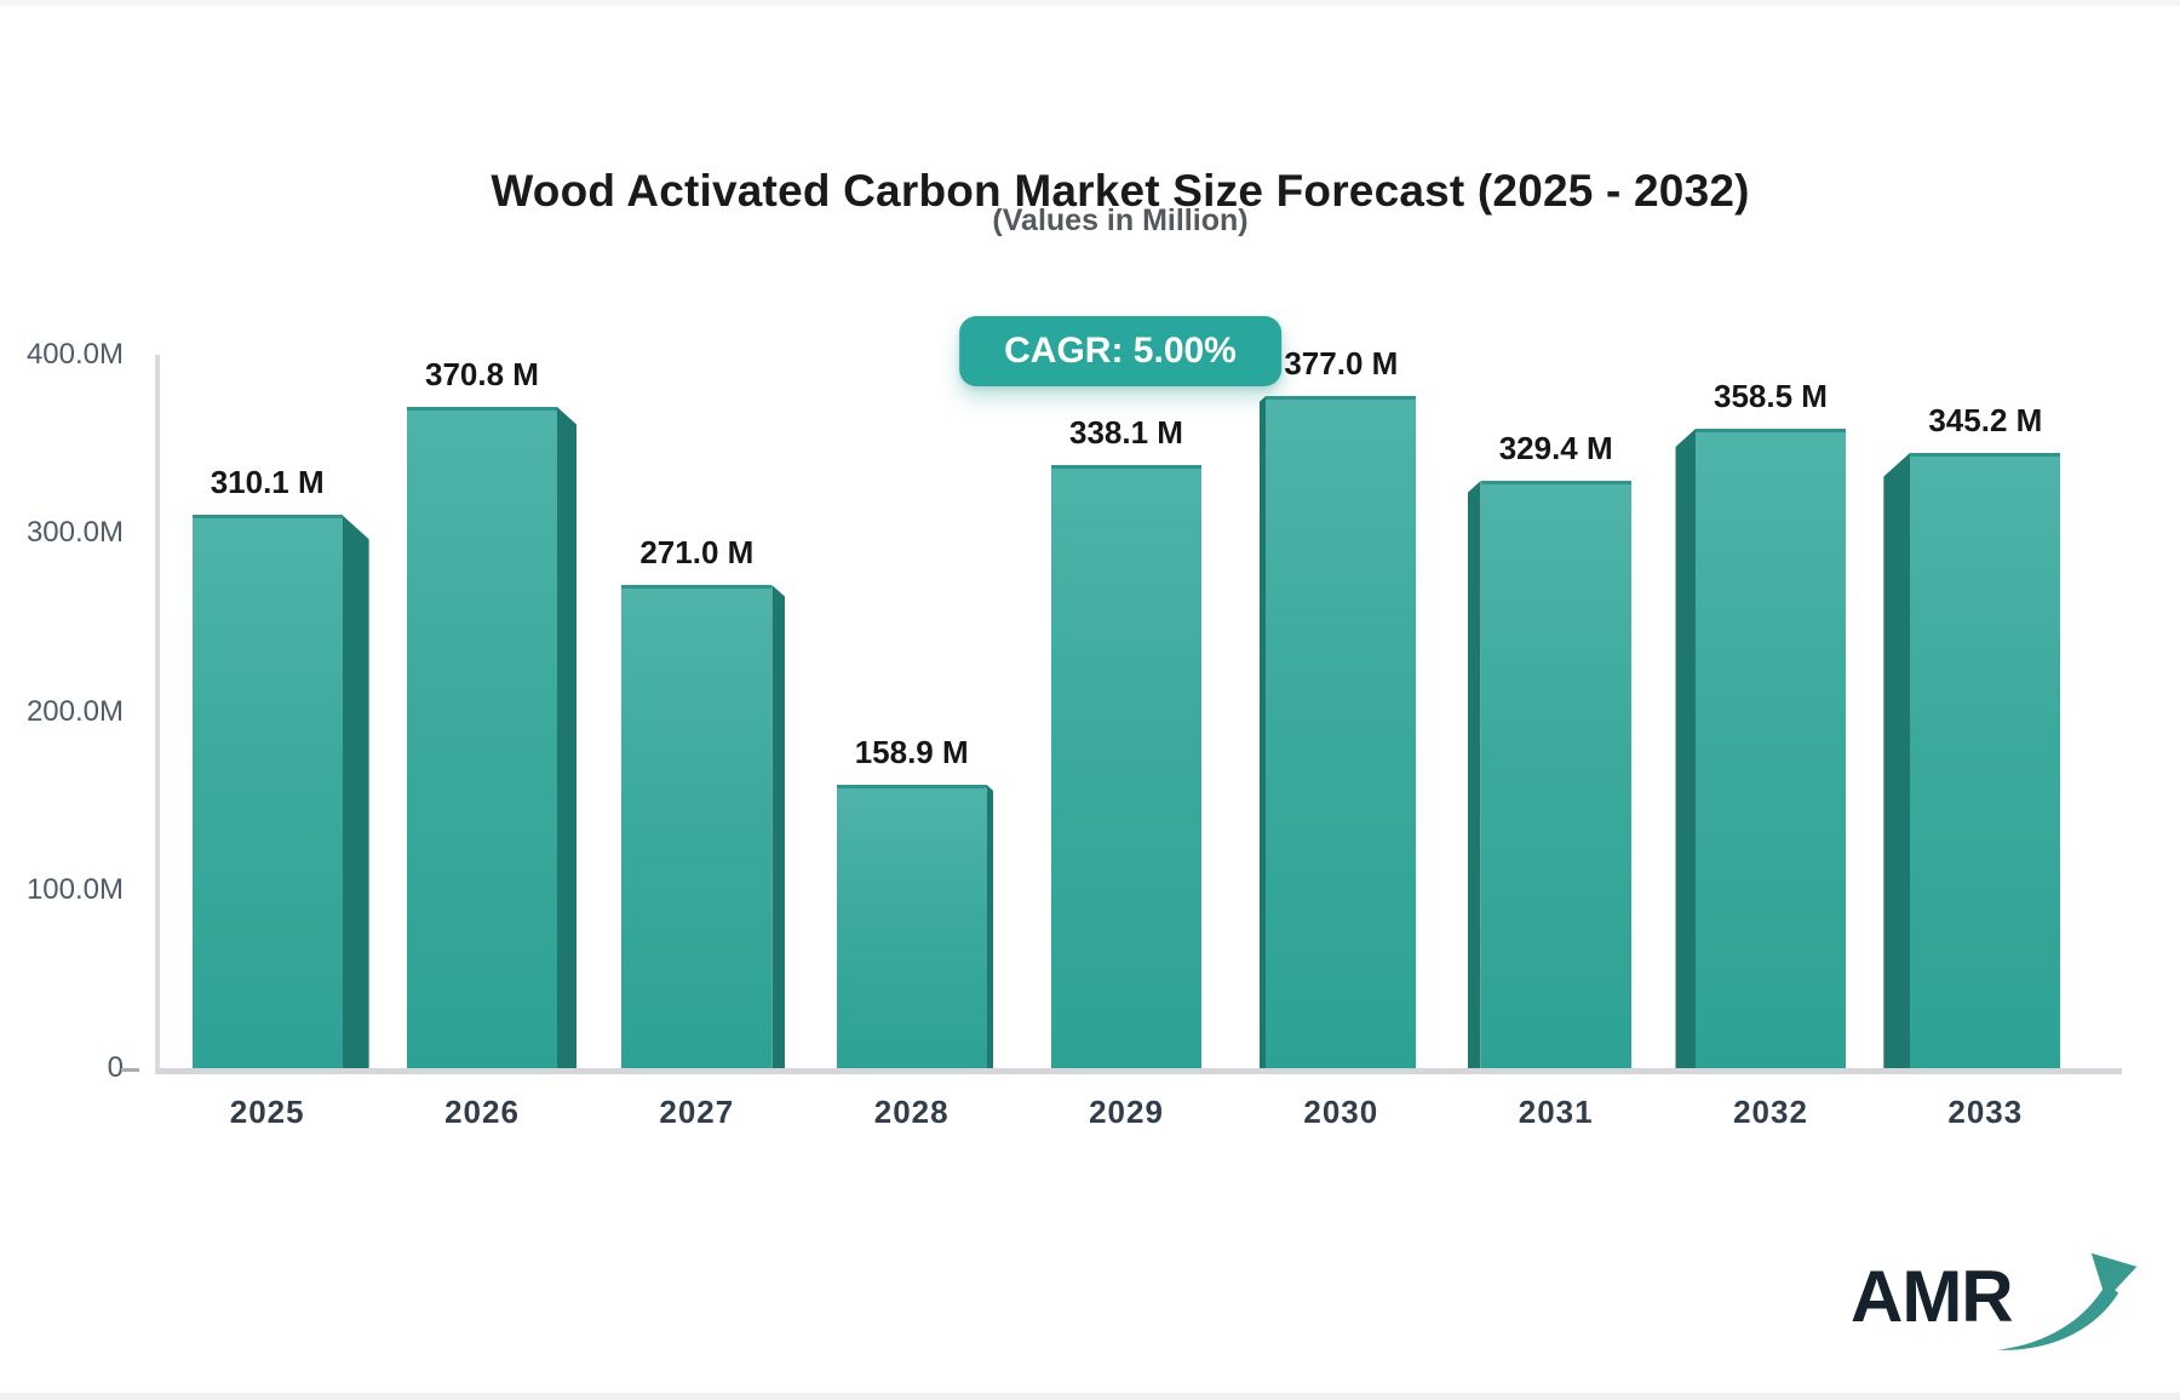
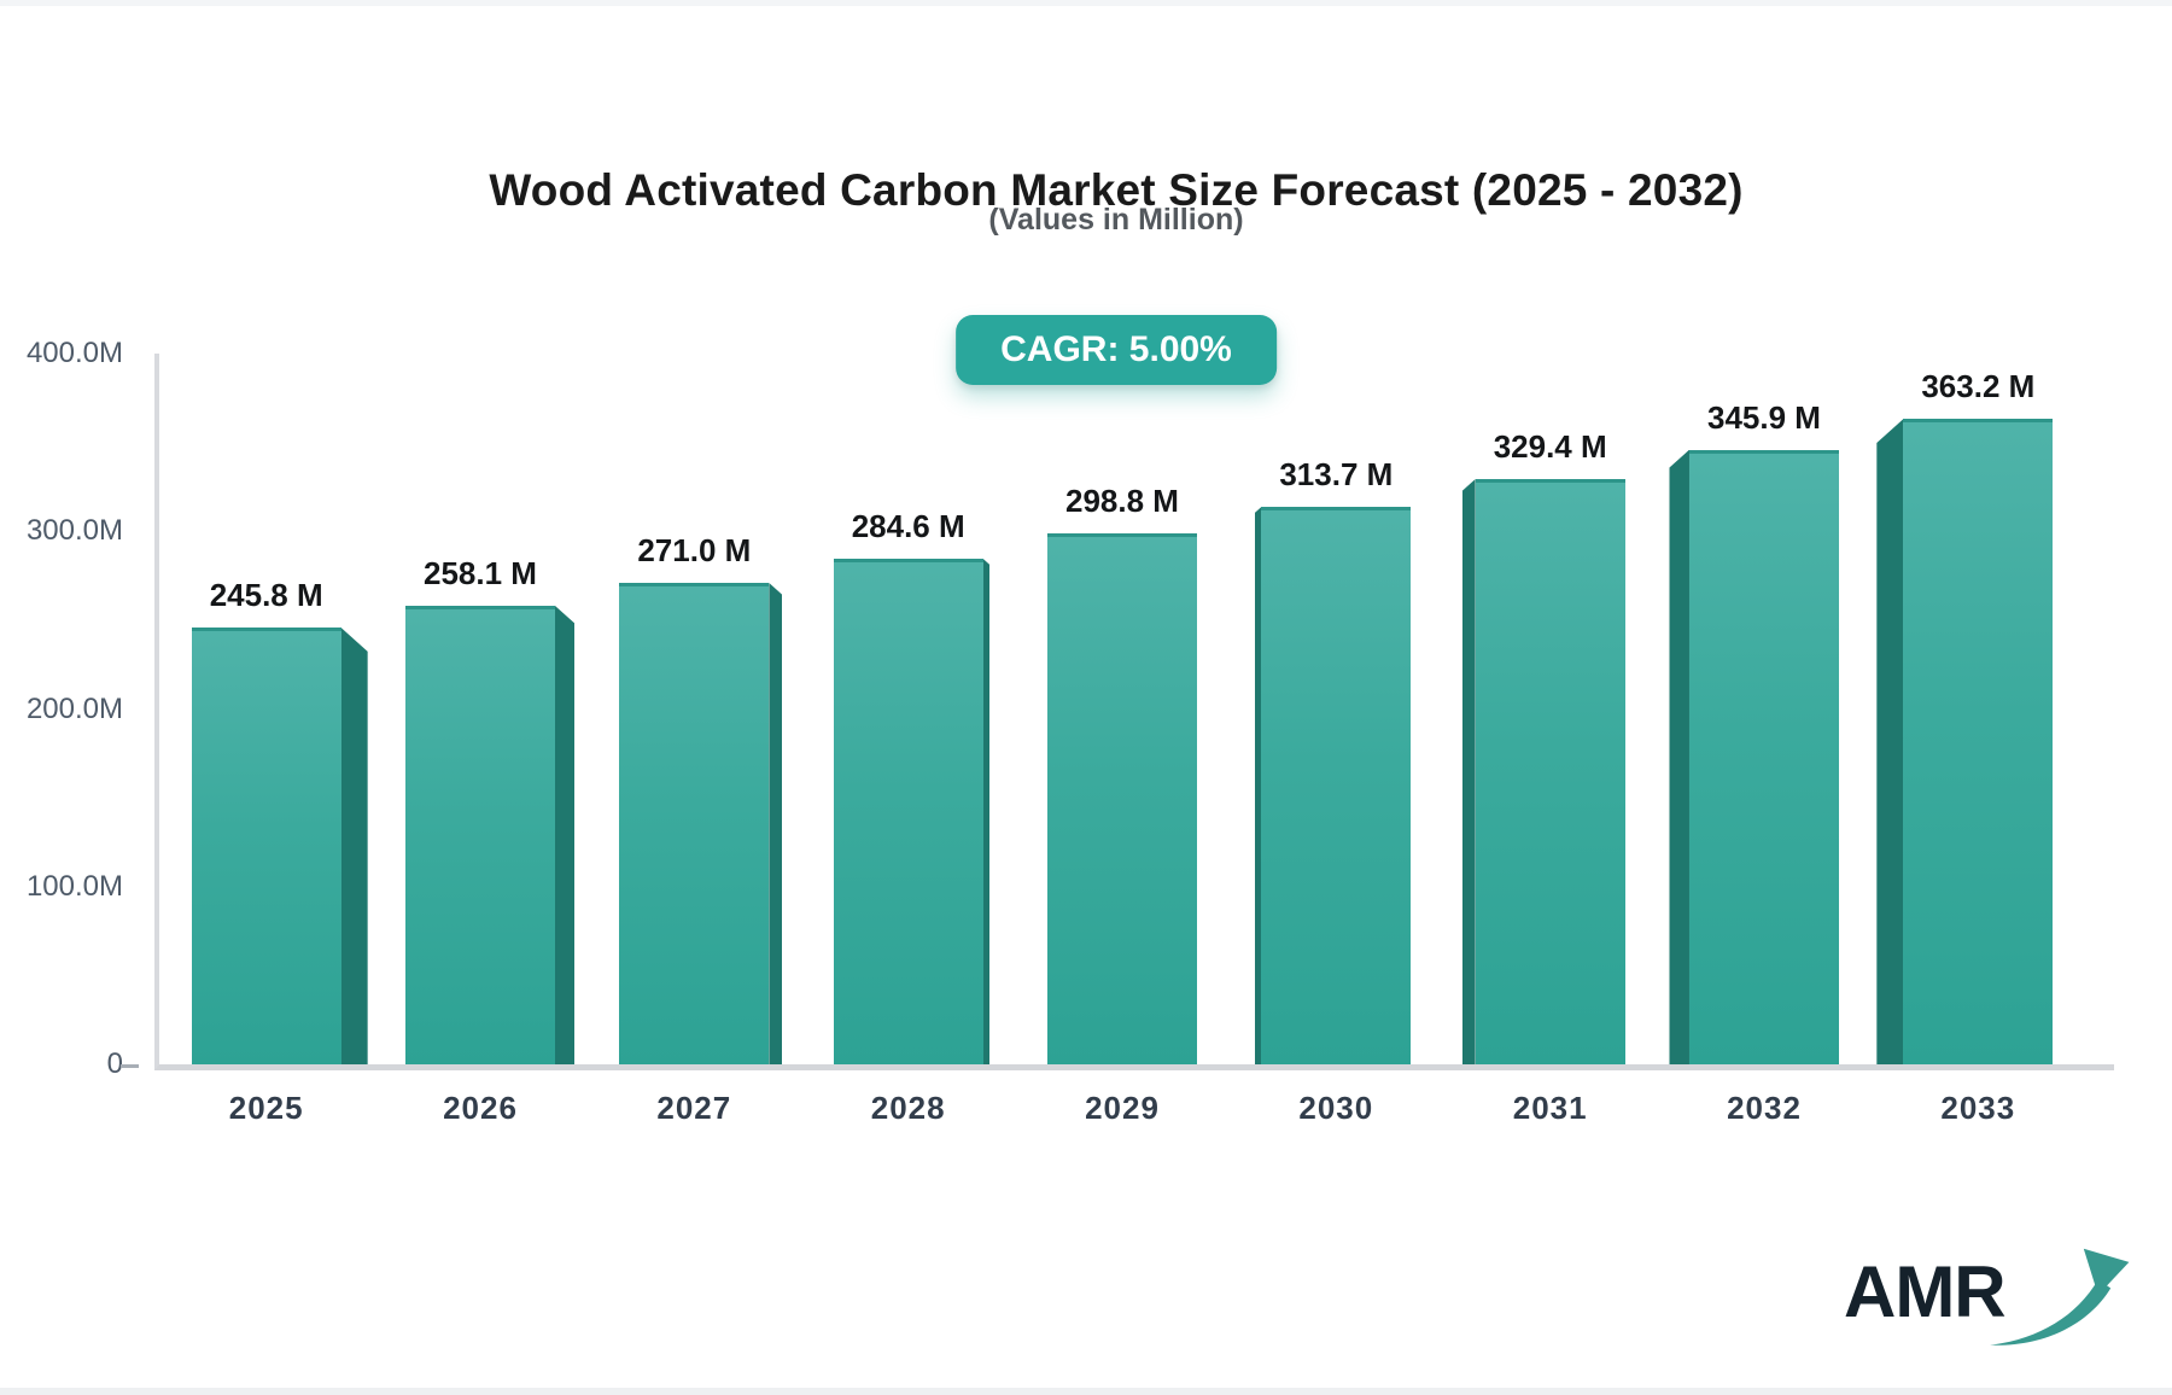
2025: 310.1 -> 245.8
2026: 370.8 -> 258.1
2028: 158.9 -> 284.6
2029: 338.1 -> 298.8
2030: 377.0 -> 313.7
2032: 358.5 -> 345.9
2033: 345.2 -> 363.2
